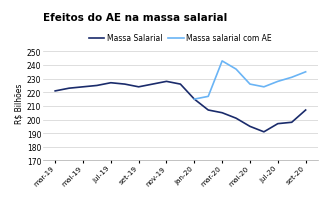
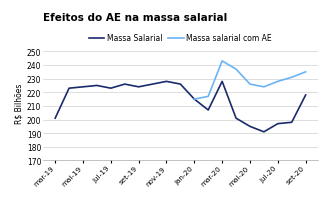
Massa Salarial/mar-19: 221 -> 201
Massa Salarial/jul-19: 227 -> 223
Massa Salarial/mar-20: 205 -> 228
Massa Salarial/set-20: 207 -> 218
